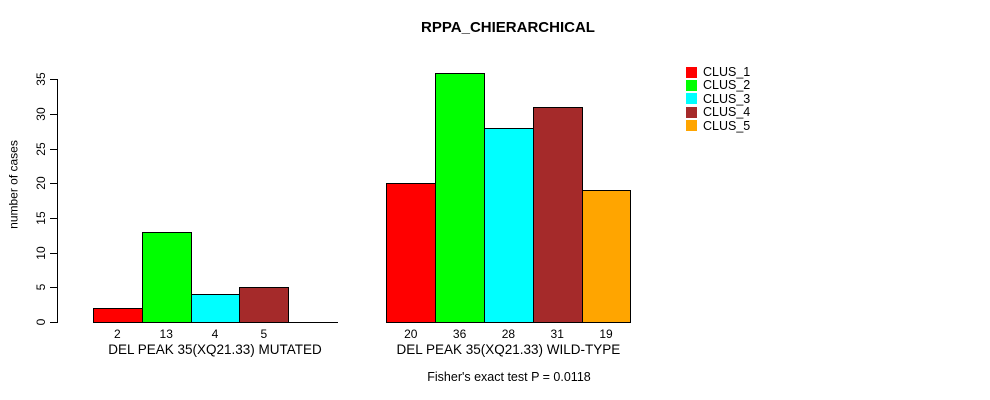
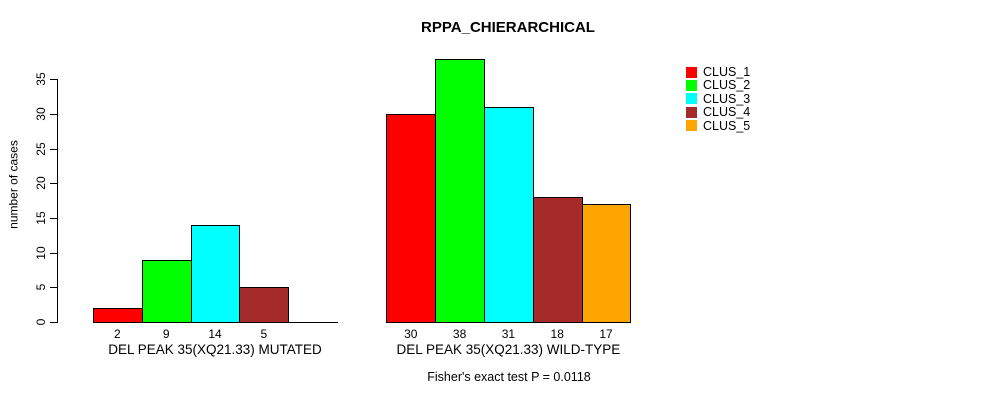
CLUS_2/DEL PEAK 35(XQ21.33) MUTATED: 13 -> 9
CLUS_3/DEL PEAK 35(XQ21.33) MUTATED: 4 -> 14
CLUS_1/DEL PEAK 35(XQ21.33) WILD-TYPE: 20 -> 30
CLUS_2/DEL PEAK 35(XQ21.33) WILD-TYPE: 36 -> 38
CLUS_3/DEL PEAK 35(XQ21.33) WILD-TYPE: 28 -> 31
CLUS_4/DEL PEAK 35(XQ21.33) WILD-TYPE: 31 -> 18
CLUS_5/DEL PEAK 35(XQ21.33) WILD-TYPE: 19 -> 17
